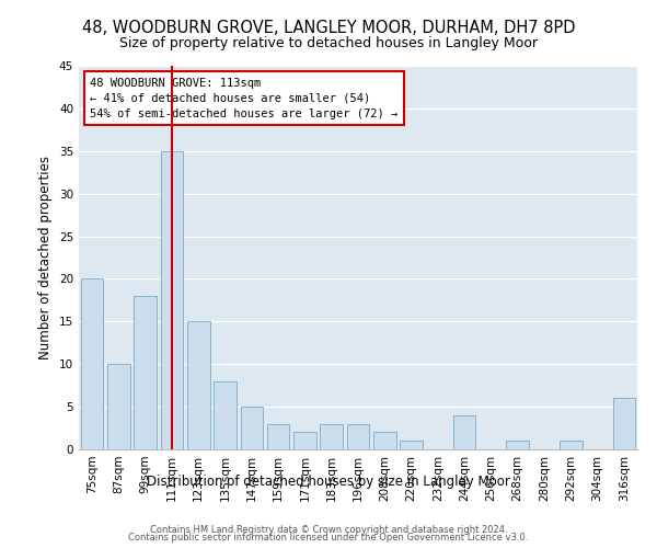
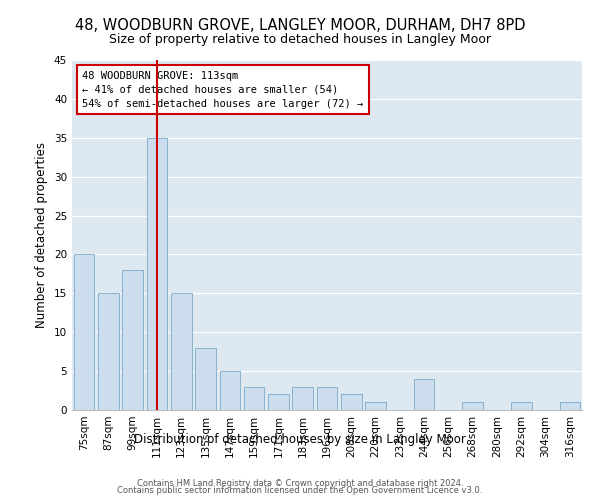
87sqm: 10 -> 15
316sqm: 6 -> 1
